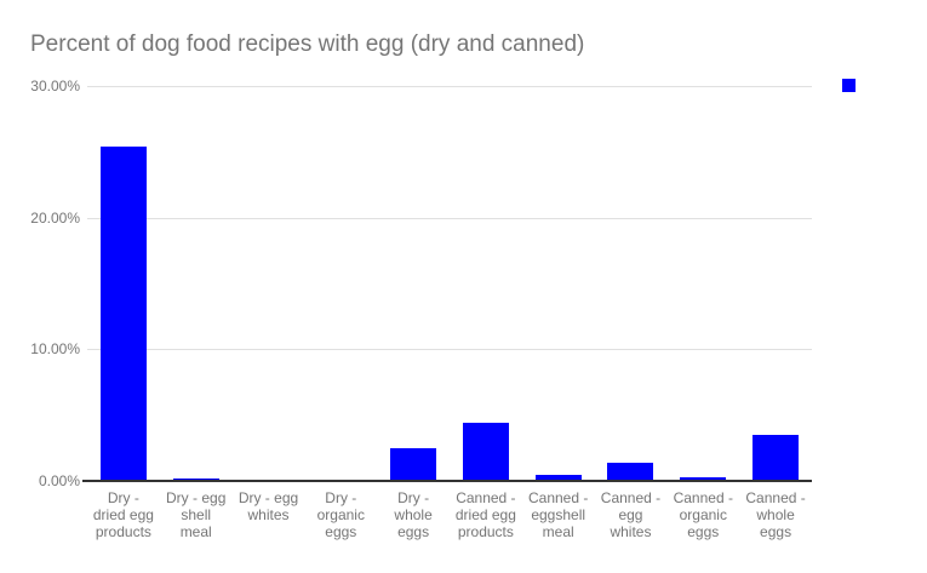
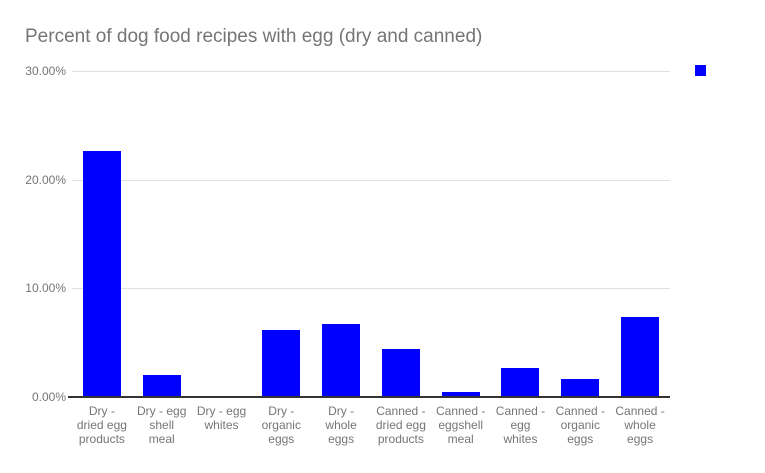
Dry - dried egg products: 25.4% -> 22.6%
Dry - egg shell meal: 0.2% -> 2.0%
Dry - organic eggs: 0.1% -> 6.2%
Dry - whole eggs: 2.5% -> 6.7%
Canned - egg whites: 1.4% -> 2.7%
Canned - organic eggs: 0.3% -> 1.7%
Canned - whole eggs: 3.5% -> 7.4%
